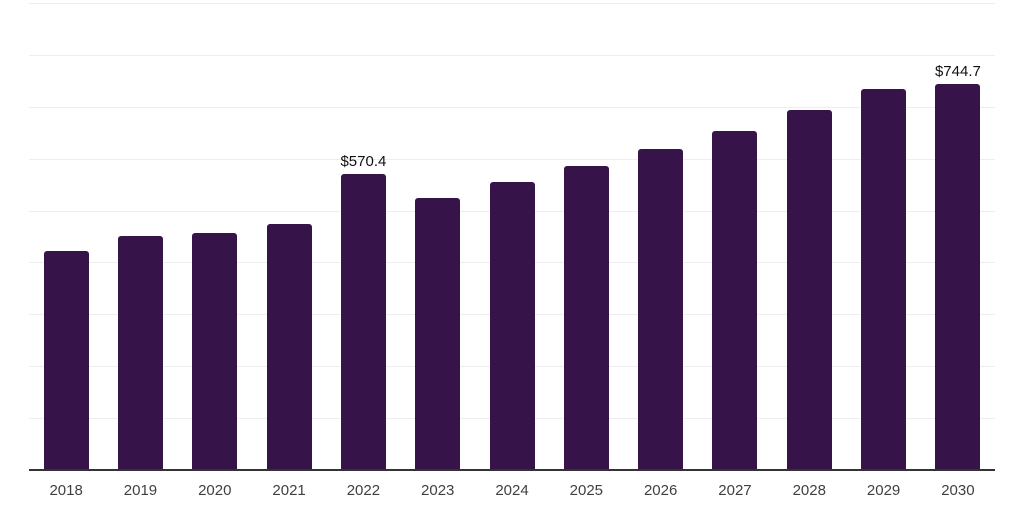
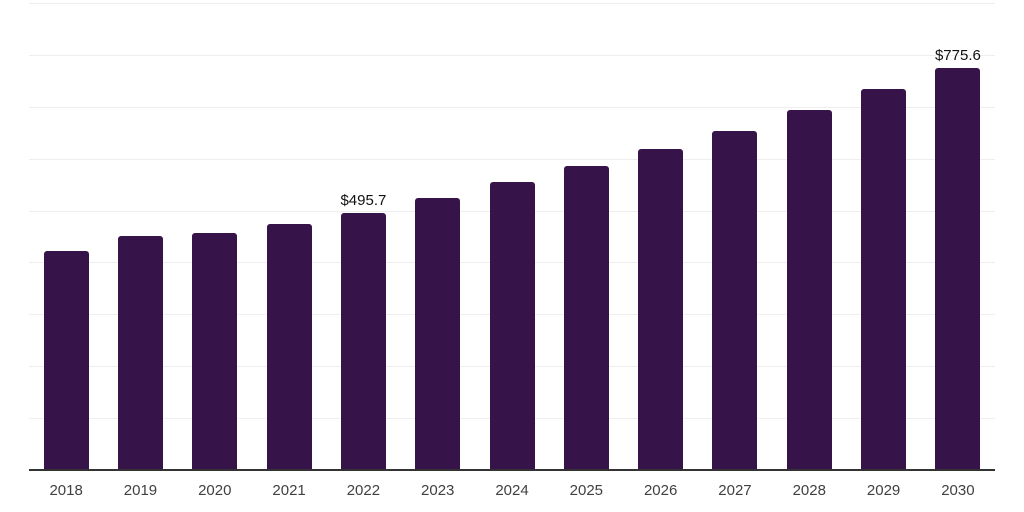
2022: $570.4 -> $495.7
2030: $744.7 -> $775.6
